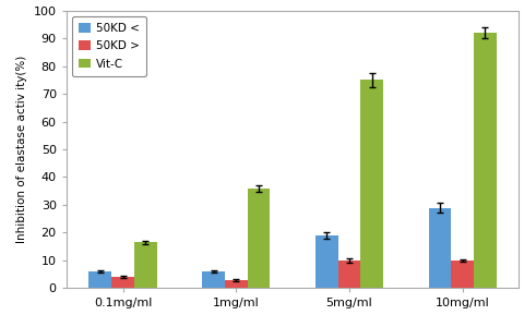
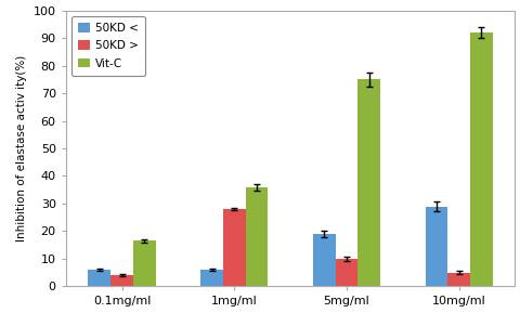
50KD >/1mg/ml: 3 -> 28
50KD >/10mg/ml: 10 -> 5
